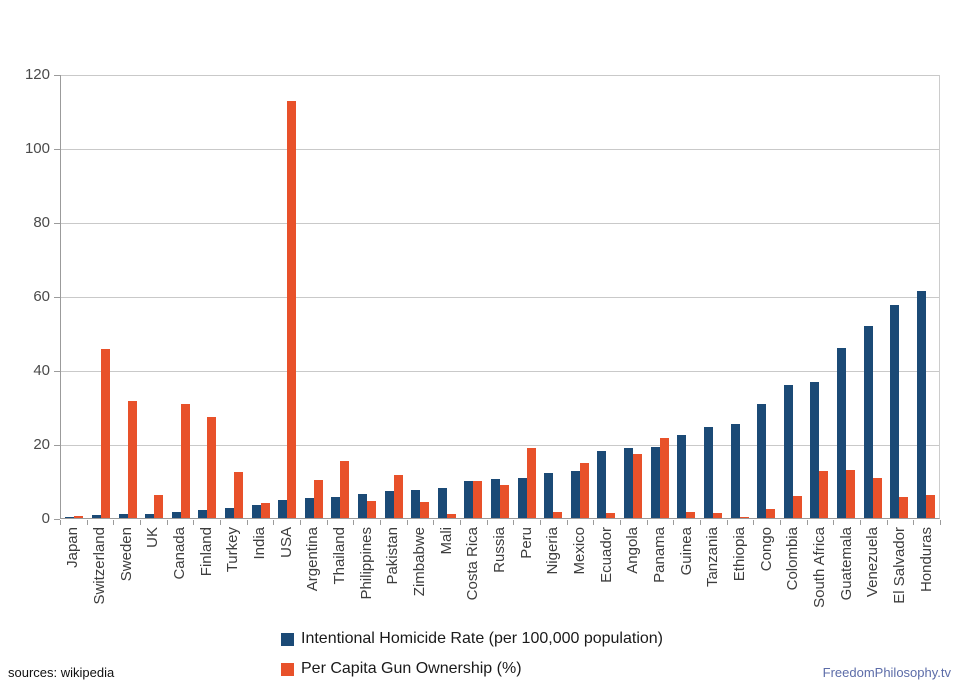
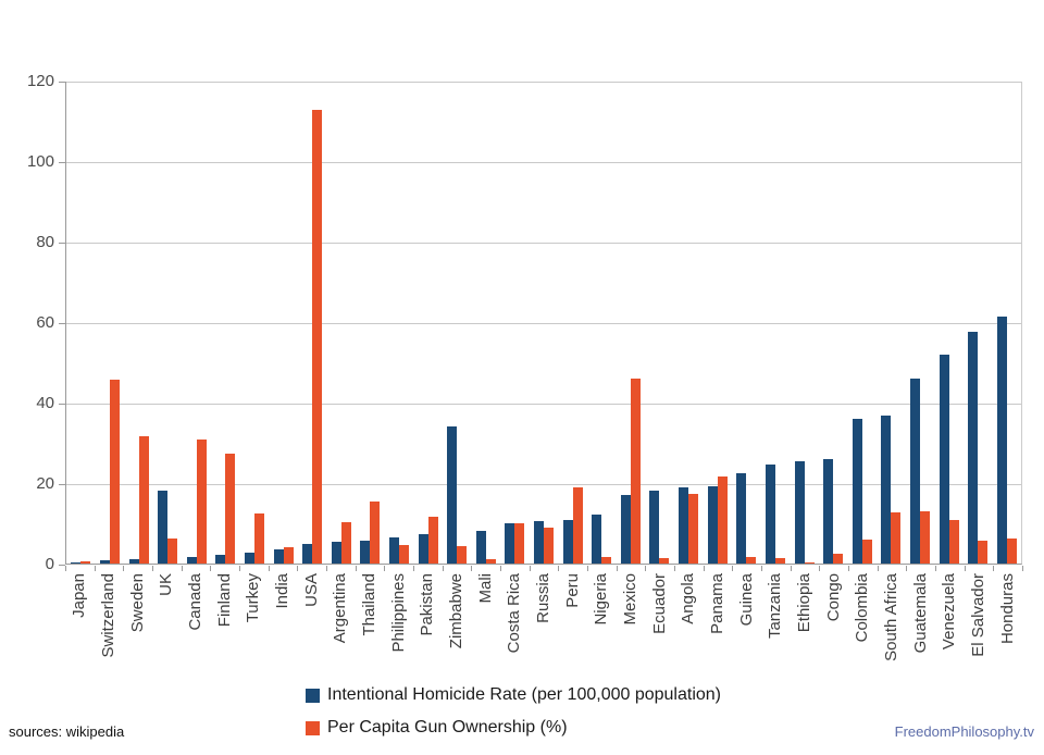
Intentional Homicide Rate (per 100,000 population)/UK: 1 -> 18
Intentional Homicide Rate (per 100,000 population)/Zimbabwe: 8 -> 34
Intentional Homicide Rate (per 100,000 population)/Mexico: 13 -> 17
Per Capita Gun Ownership (%)/Mexico: 15 -> 46
Intentional Homicide Rate (per 100,000 population)/Congo: 31 -> 26
